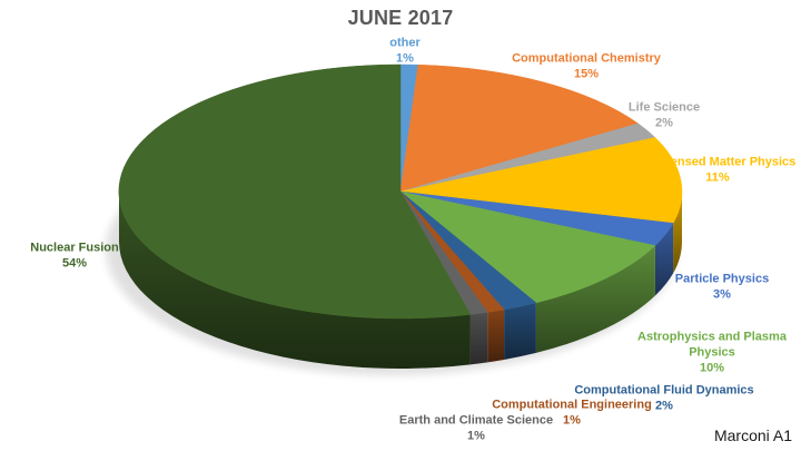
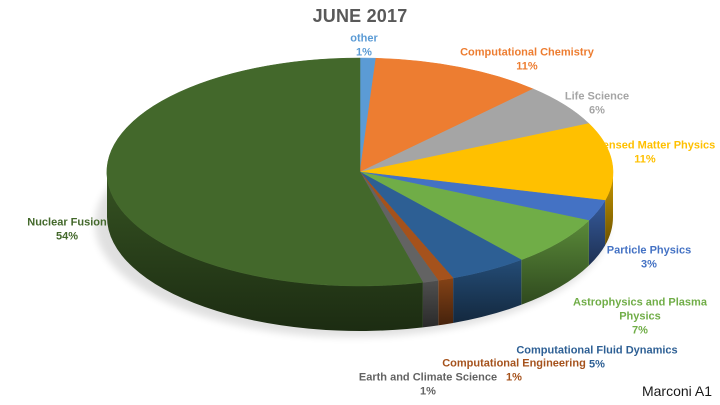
Computational Chemistry: 15% -> 11%
Life Science: 2% -> 6%
Astrophysics and Plasma Physics: 10% -> 7%
Computational Fluid Dynamics: 2% -> 5%
